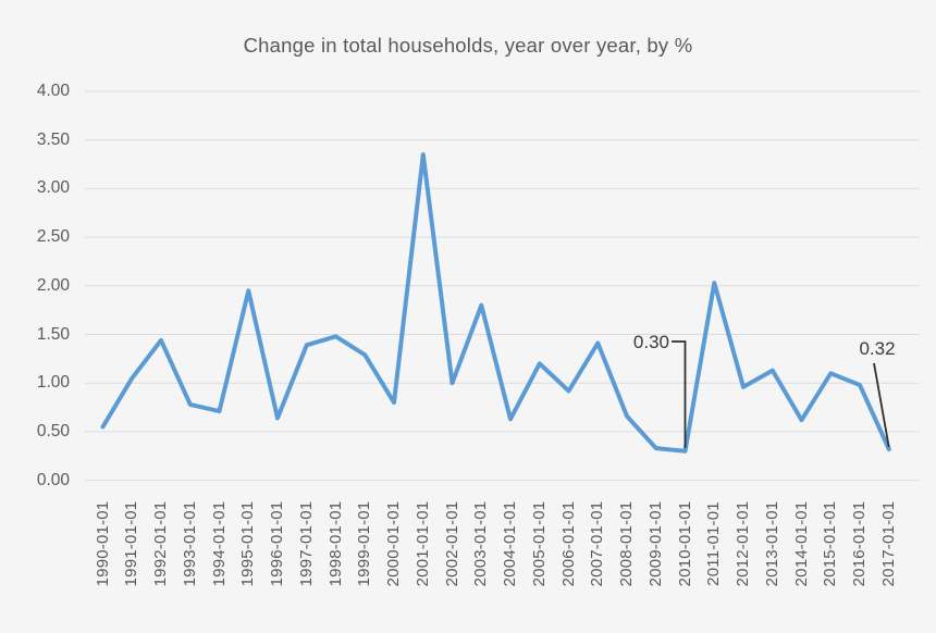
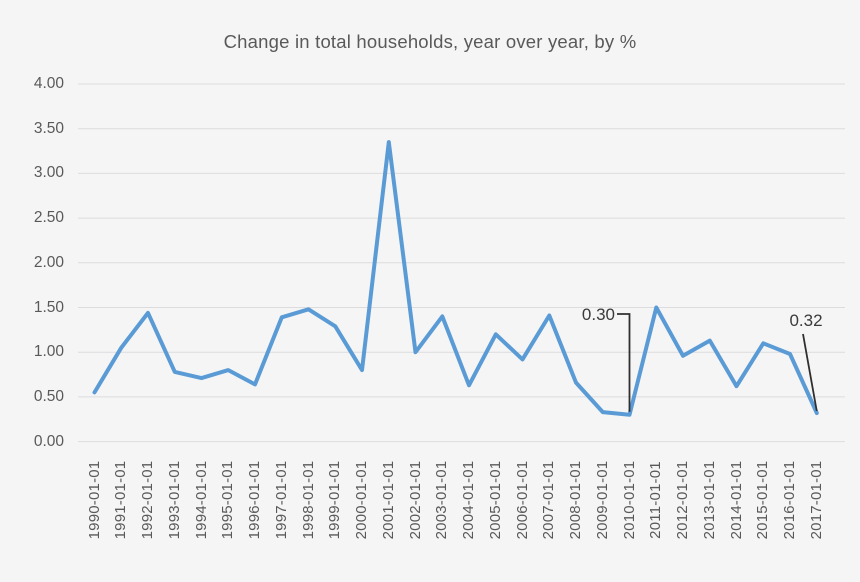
1995-01-01: 1.9 -> 0.8
2003-01-01: 1.8 -> 1.4
2011-01-01: 2.0 -> 1.5
